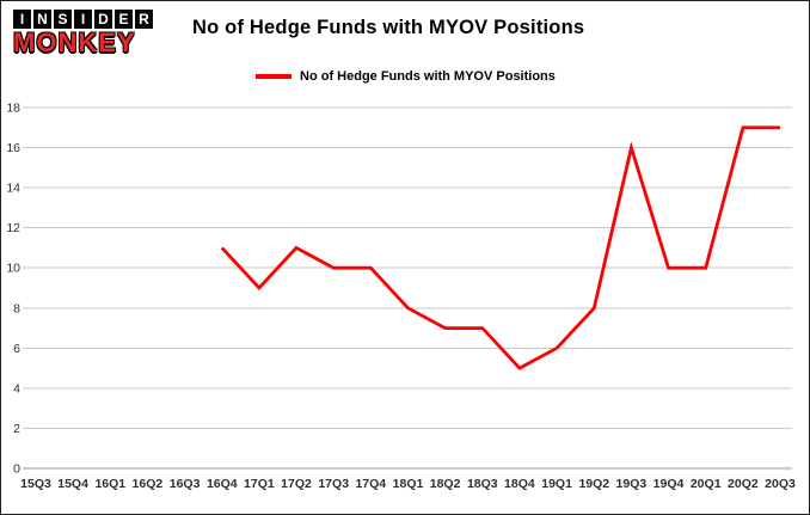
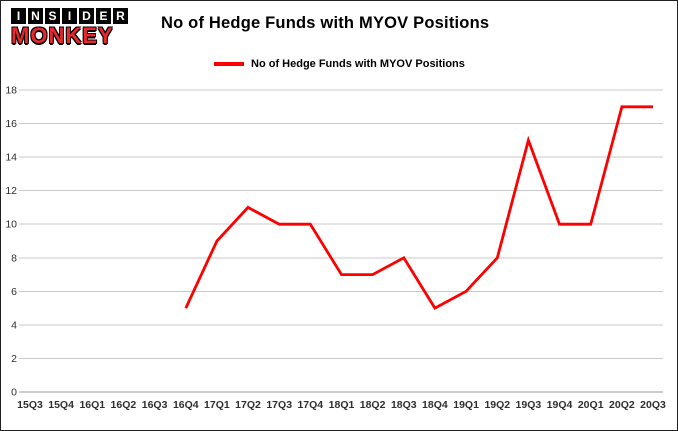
16Q4: 11 -> 5
18Q1: 8 -> 7
18Q3: 7 -> 8
19Q3: 16 -> 15
